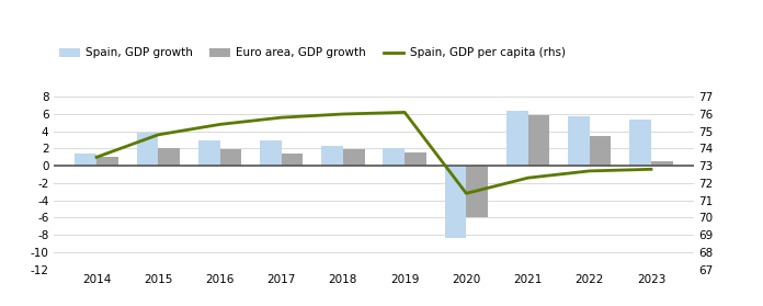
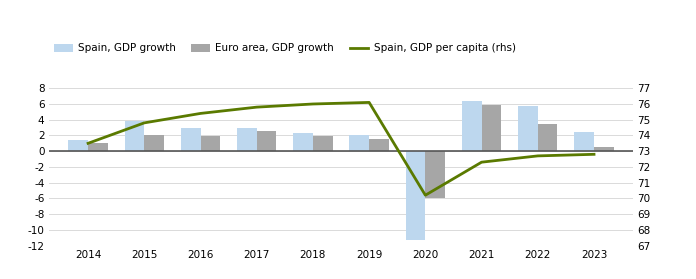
Euro area, GDP growth/2017: 1.4 -> 2.6
Spain, GDP growth/2020: -8.4 -> -11.3
Spain, GDP per capita (rhs)/2020: 71.4 -> 70.2
Spain, GDP growth/2023: 5.4 -> 2.5
